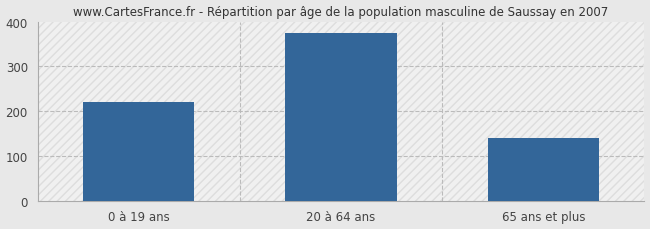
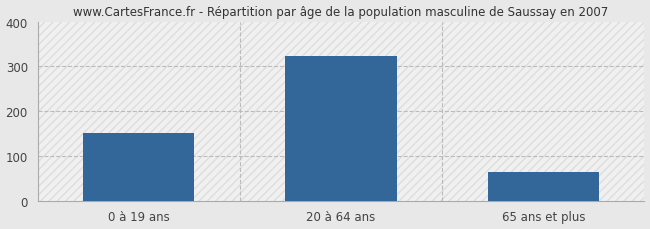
0 à 19 ans: 220 -> 152
20 à 64 ans: 375 -> 322
65 ans et plus: 140 -> 65
